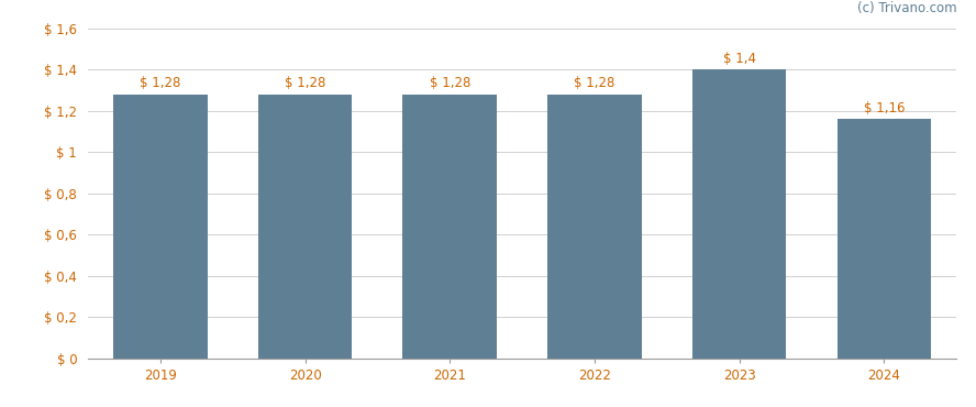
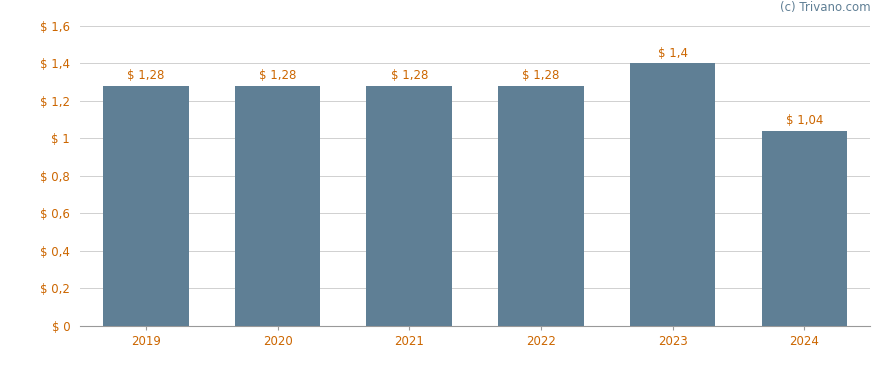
2024: 1,16 -> 1,04
